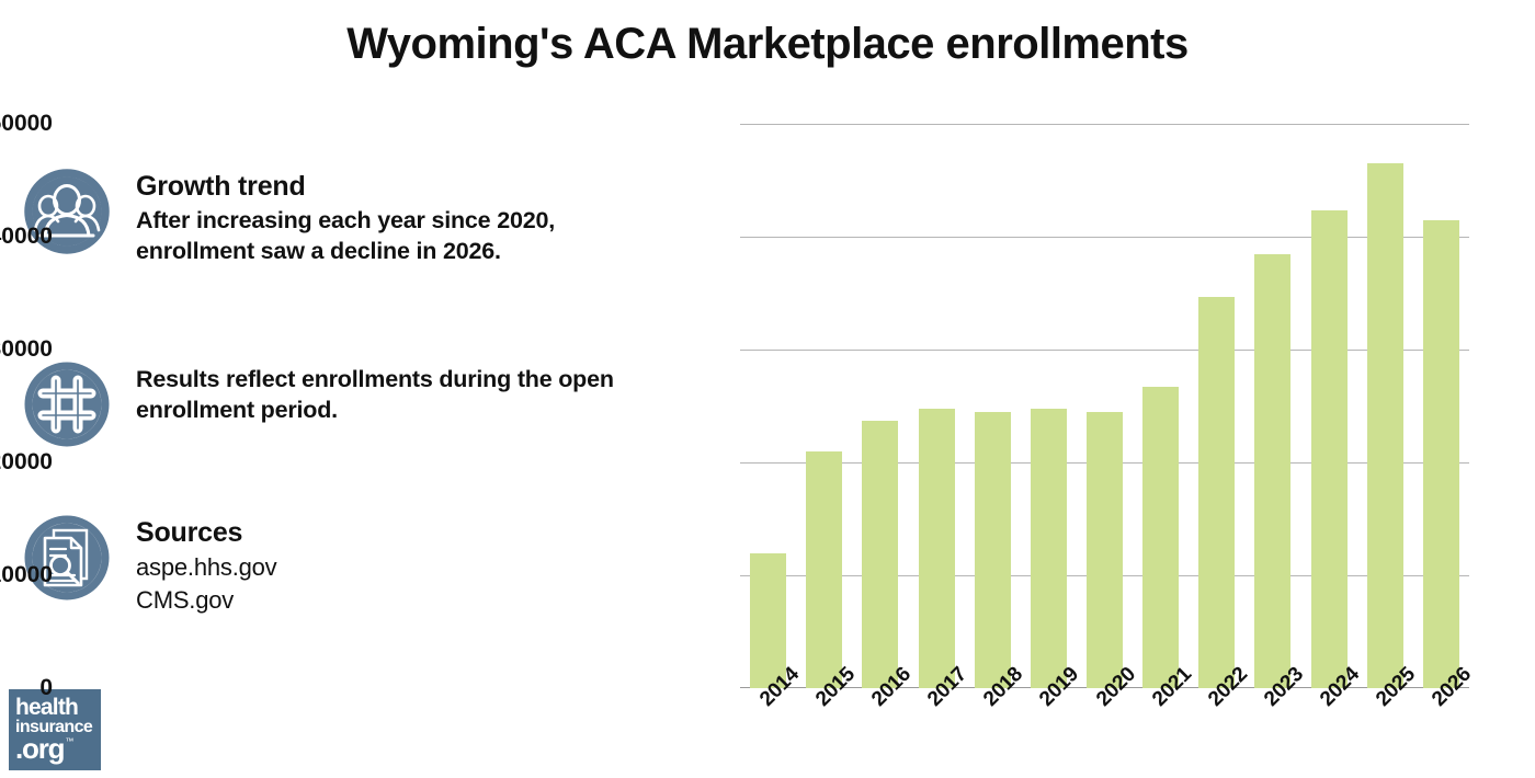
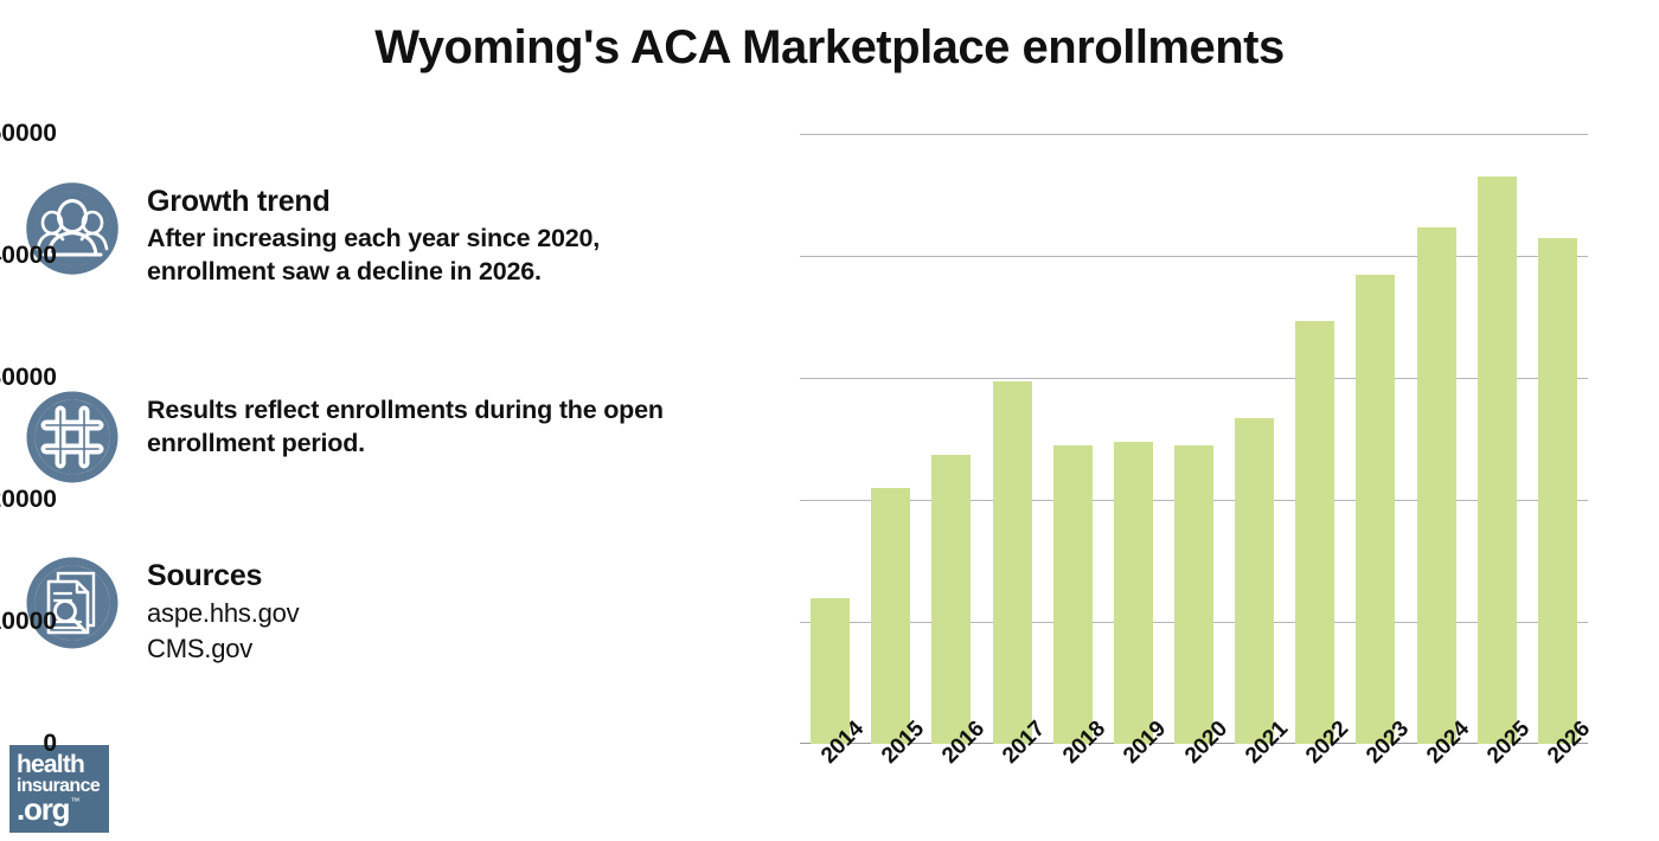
2017: 24800 -> 29700
